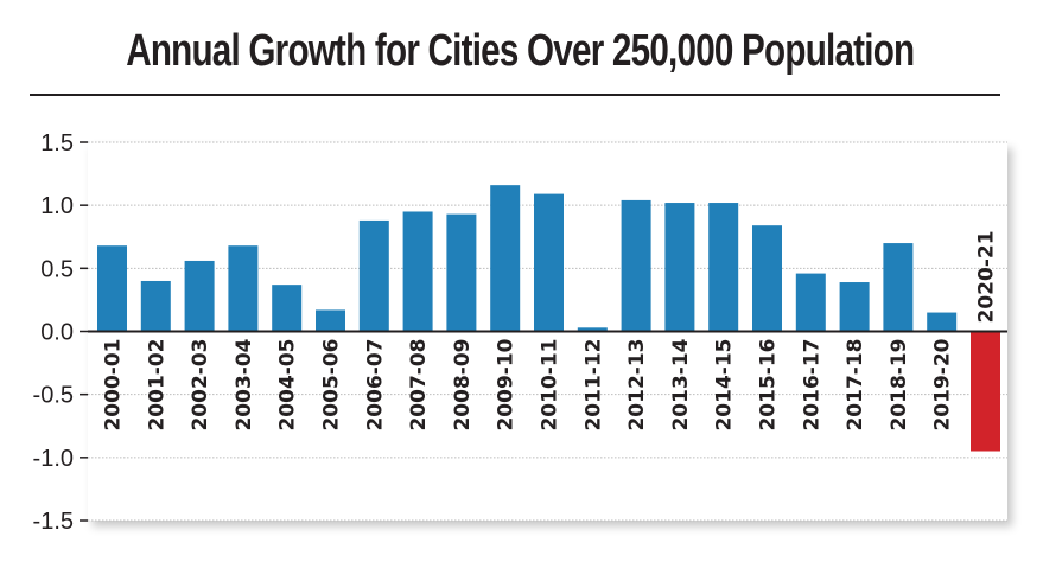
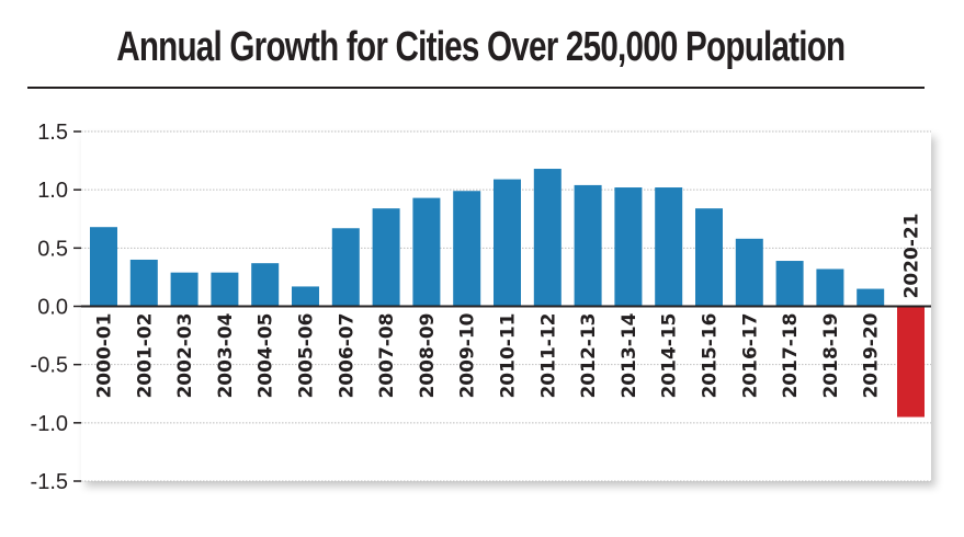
2002-03: 0.56 -> 0.29
2003-04: 0.68 -> 0.29
2006-07: 0.88 -> 0.67
2007-08: 0.95 -> 0.84
2009-10: 1.16 -> 0.99
2011-12: 0.03 -> 1.18
2016-17: 0.46 -> 0.58
2018-19: 0.70 -> 0.32
